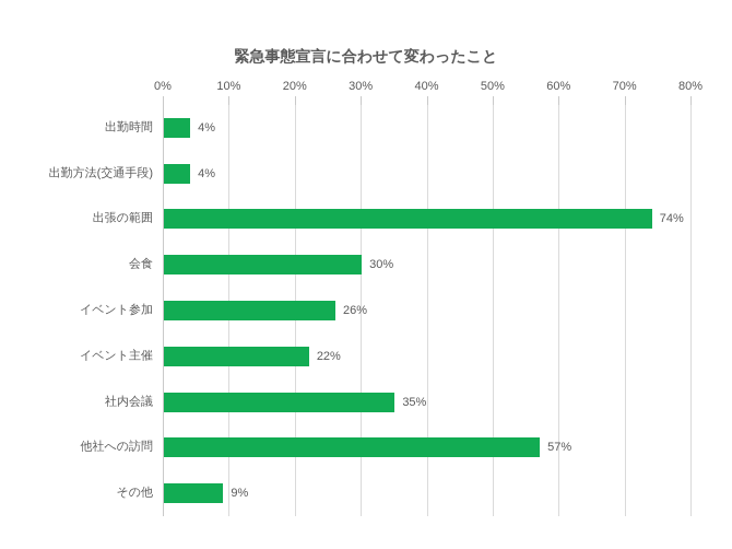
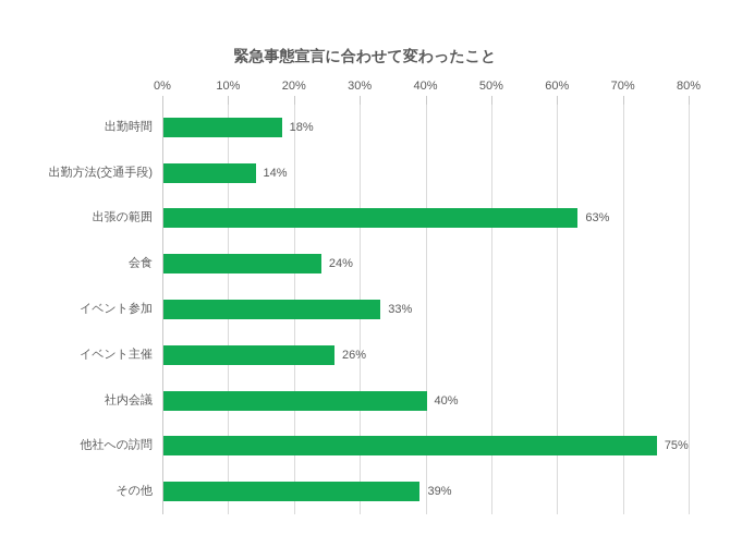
出勤時間: 4% -> 18%
出勤方法(交通手段): 4% -> 14%
出張の範囲: 74% -> 63%
会食: 30% -> 24%
イベント参加: 26% -> 33%
イベント主催: 22% -> 26%
社内会議: 35% -> 40%
他社への訪問: 57% -> 75%
その他: 9% -> 39%
